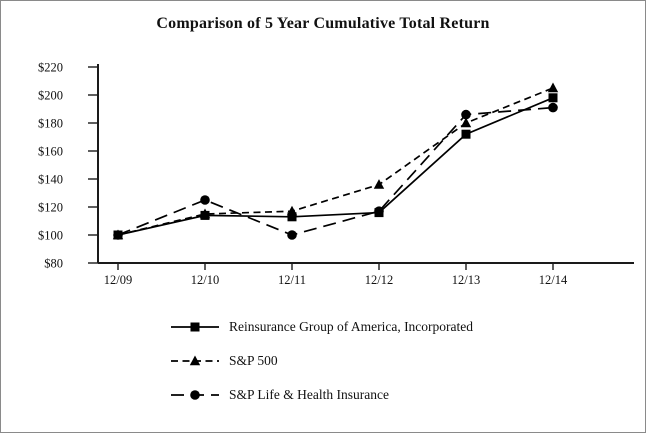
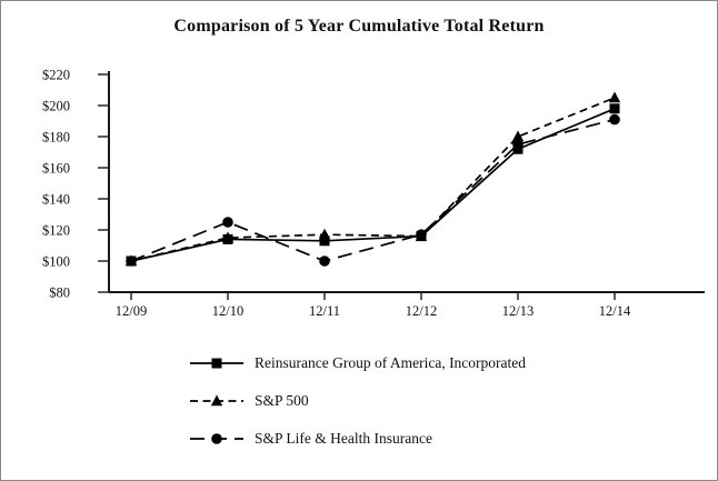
S&P 500/12/12: $136 -> $116
S&P Life & Health Insurance/12/13: $186 -> $175
